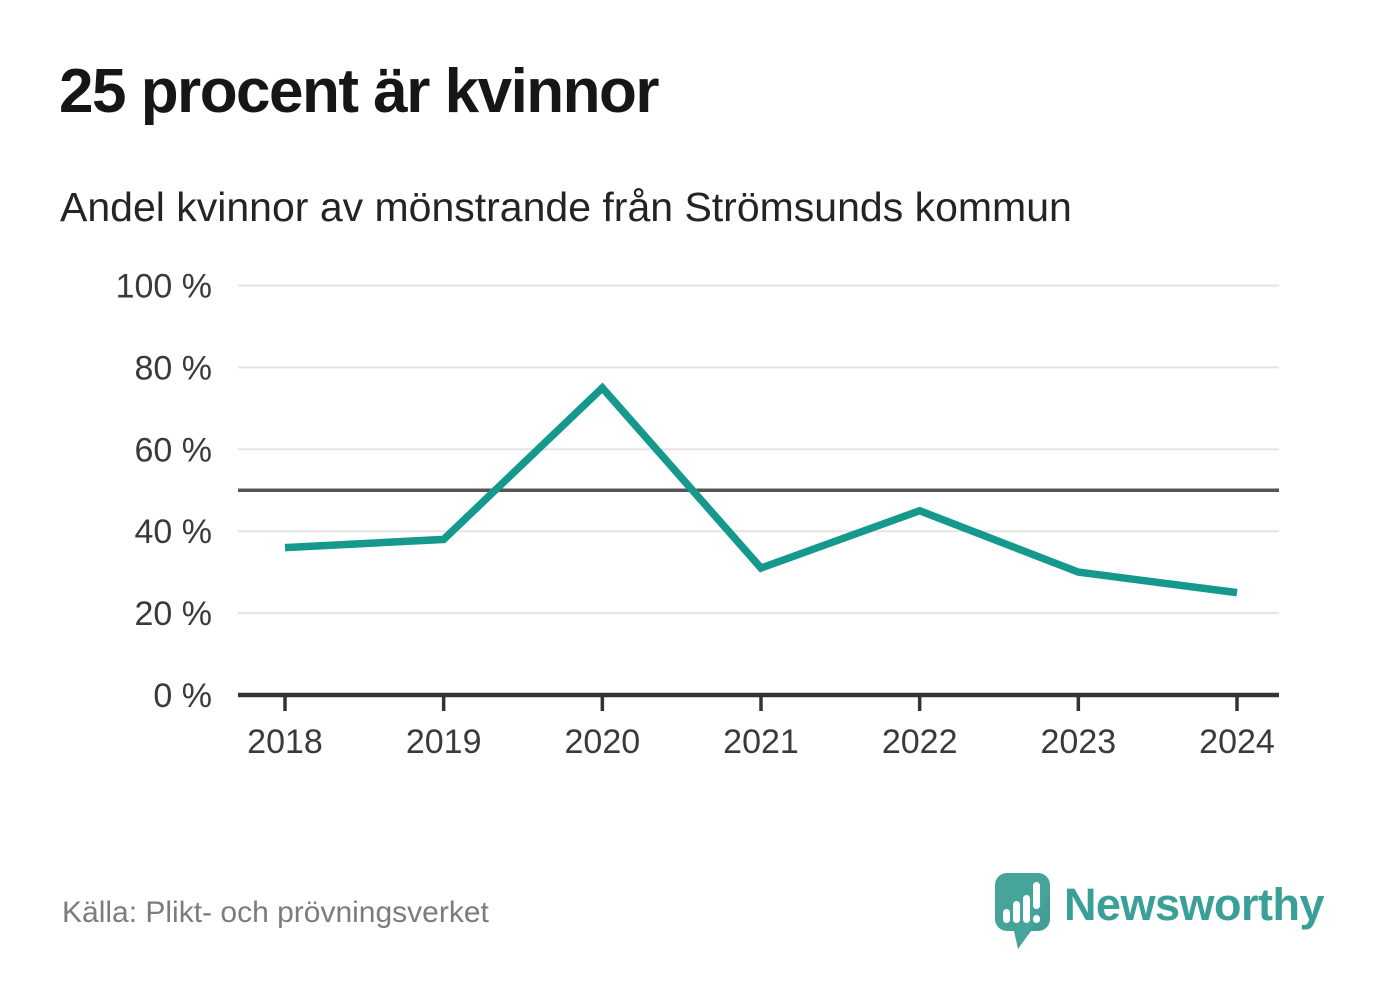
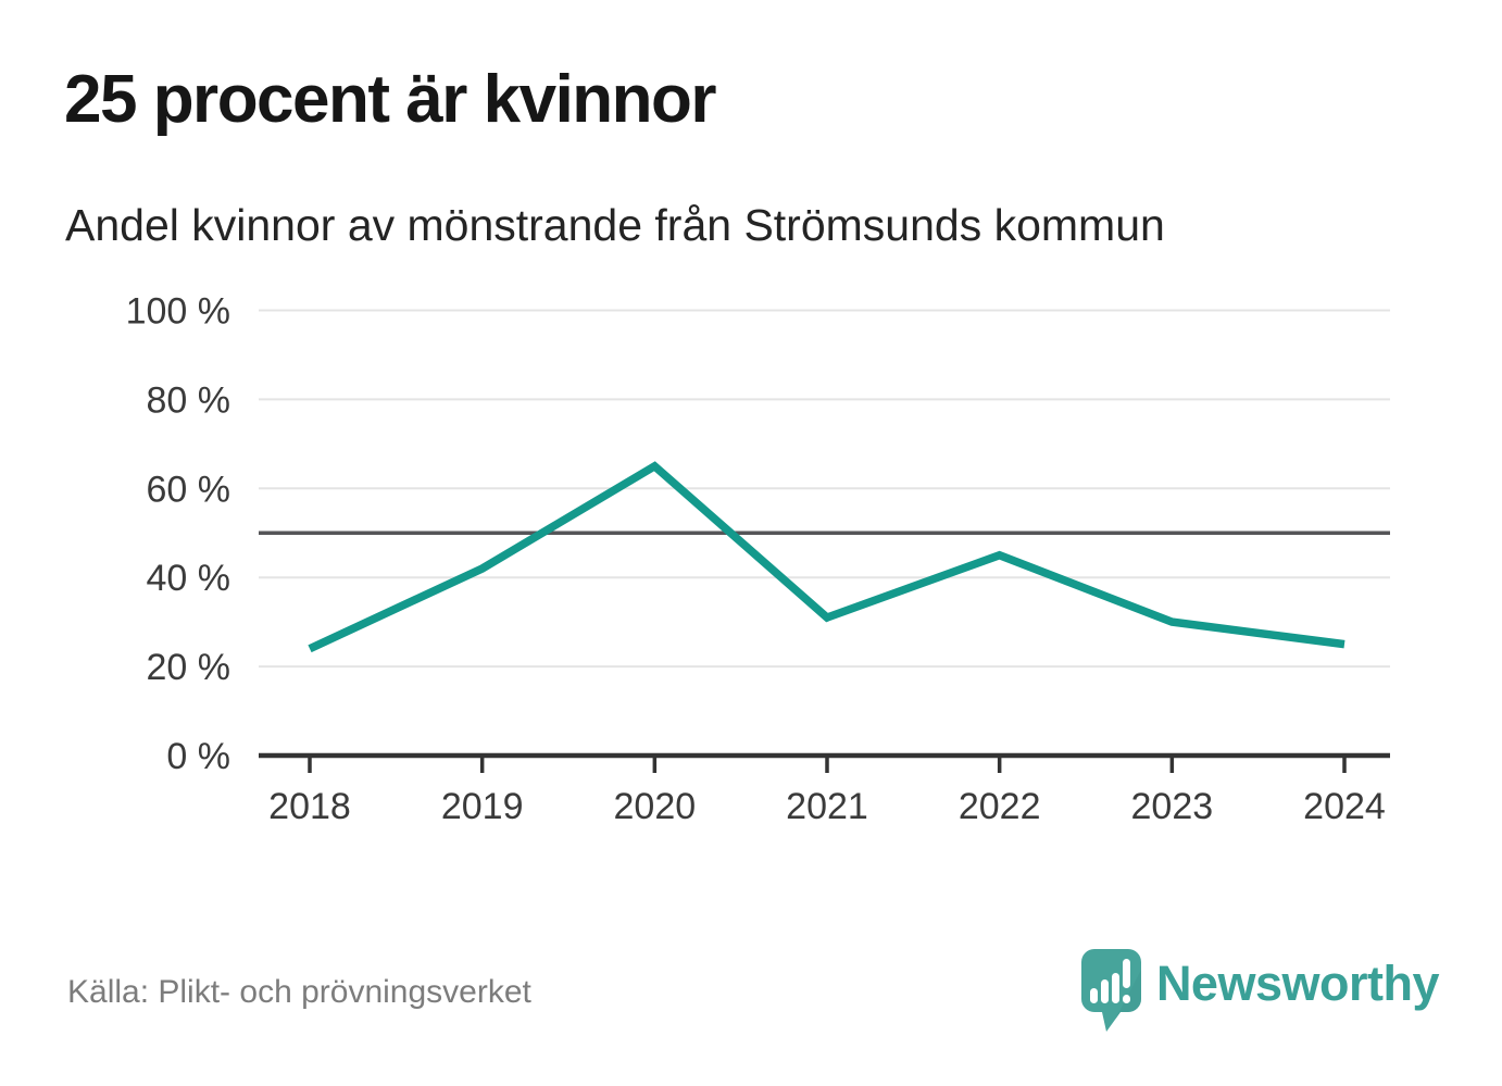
2018: 36% -> 24%
2019: 38% -> 42%
2020: 75% -> 65%
